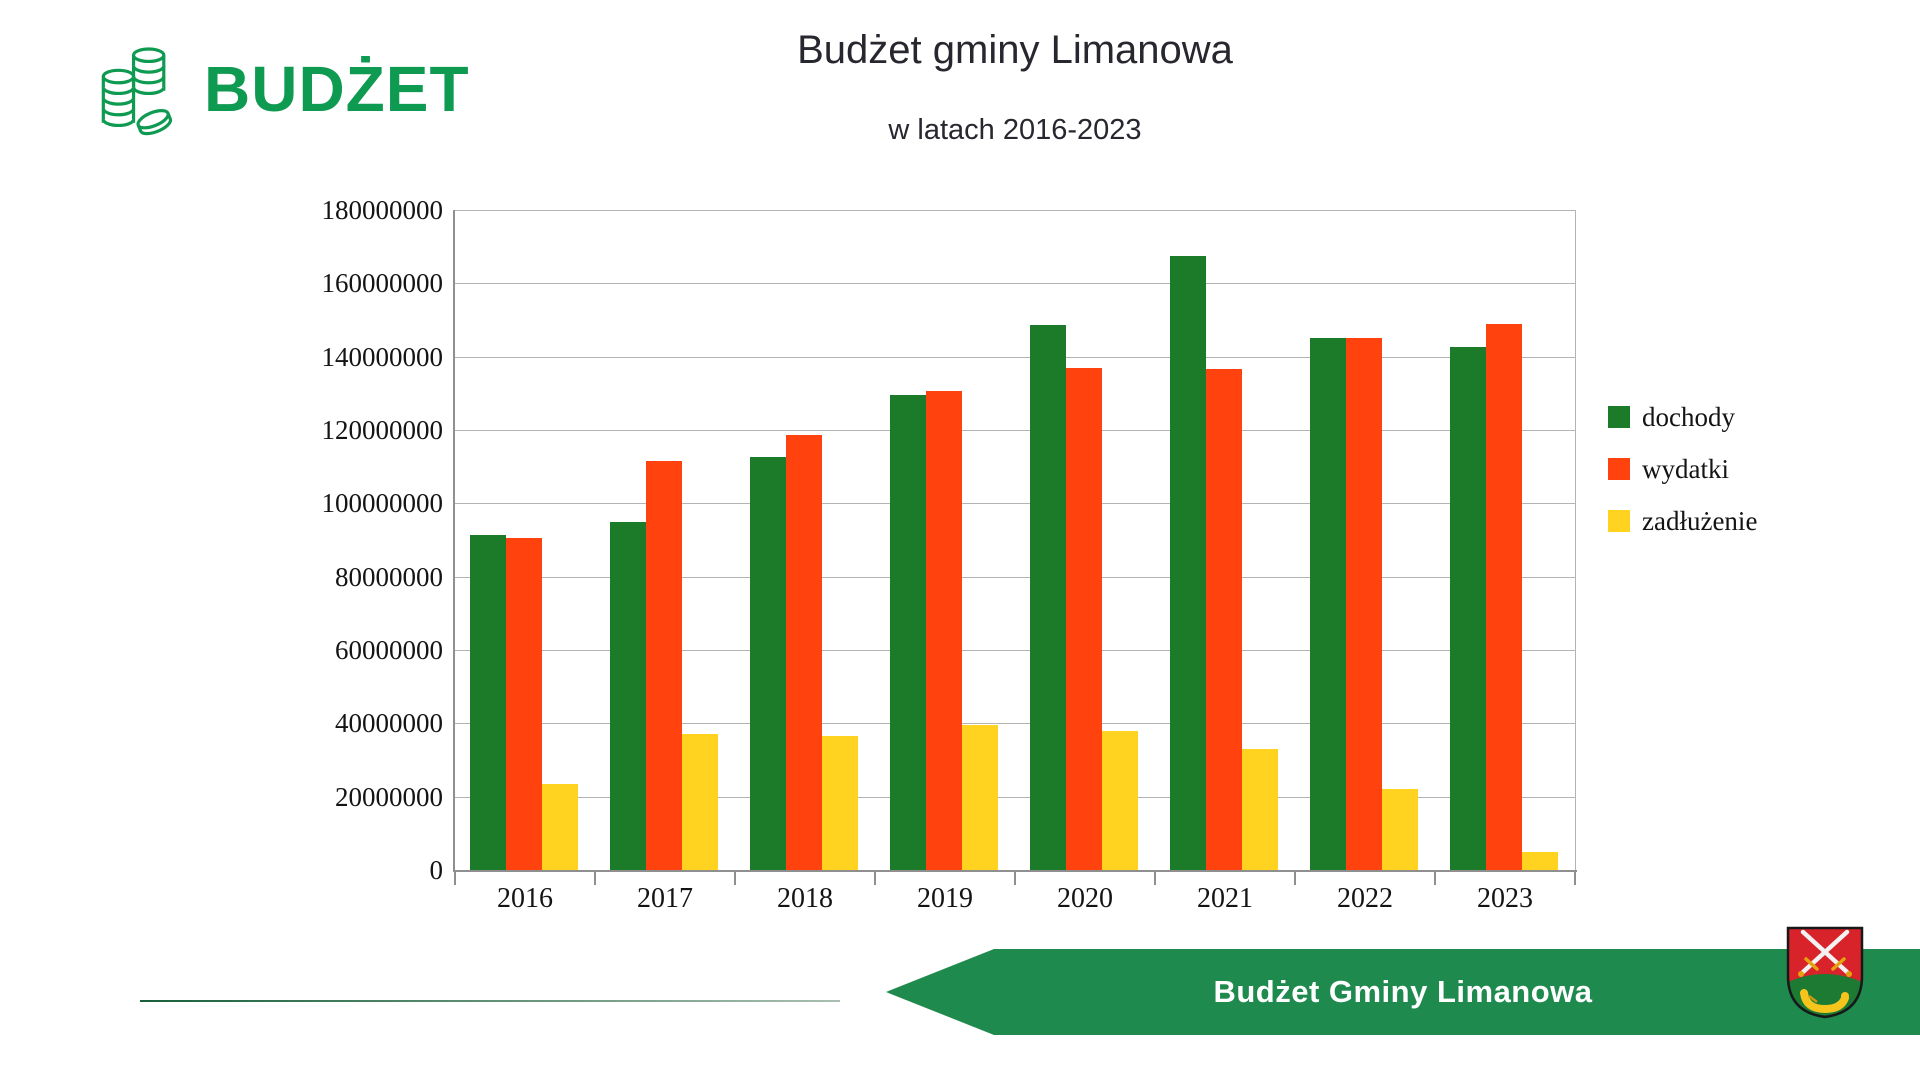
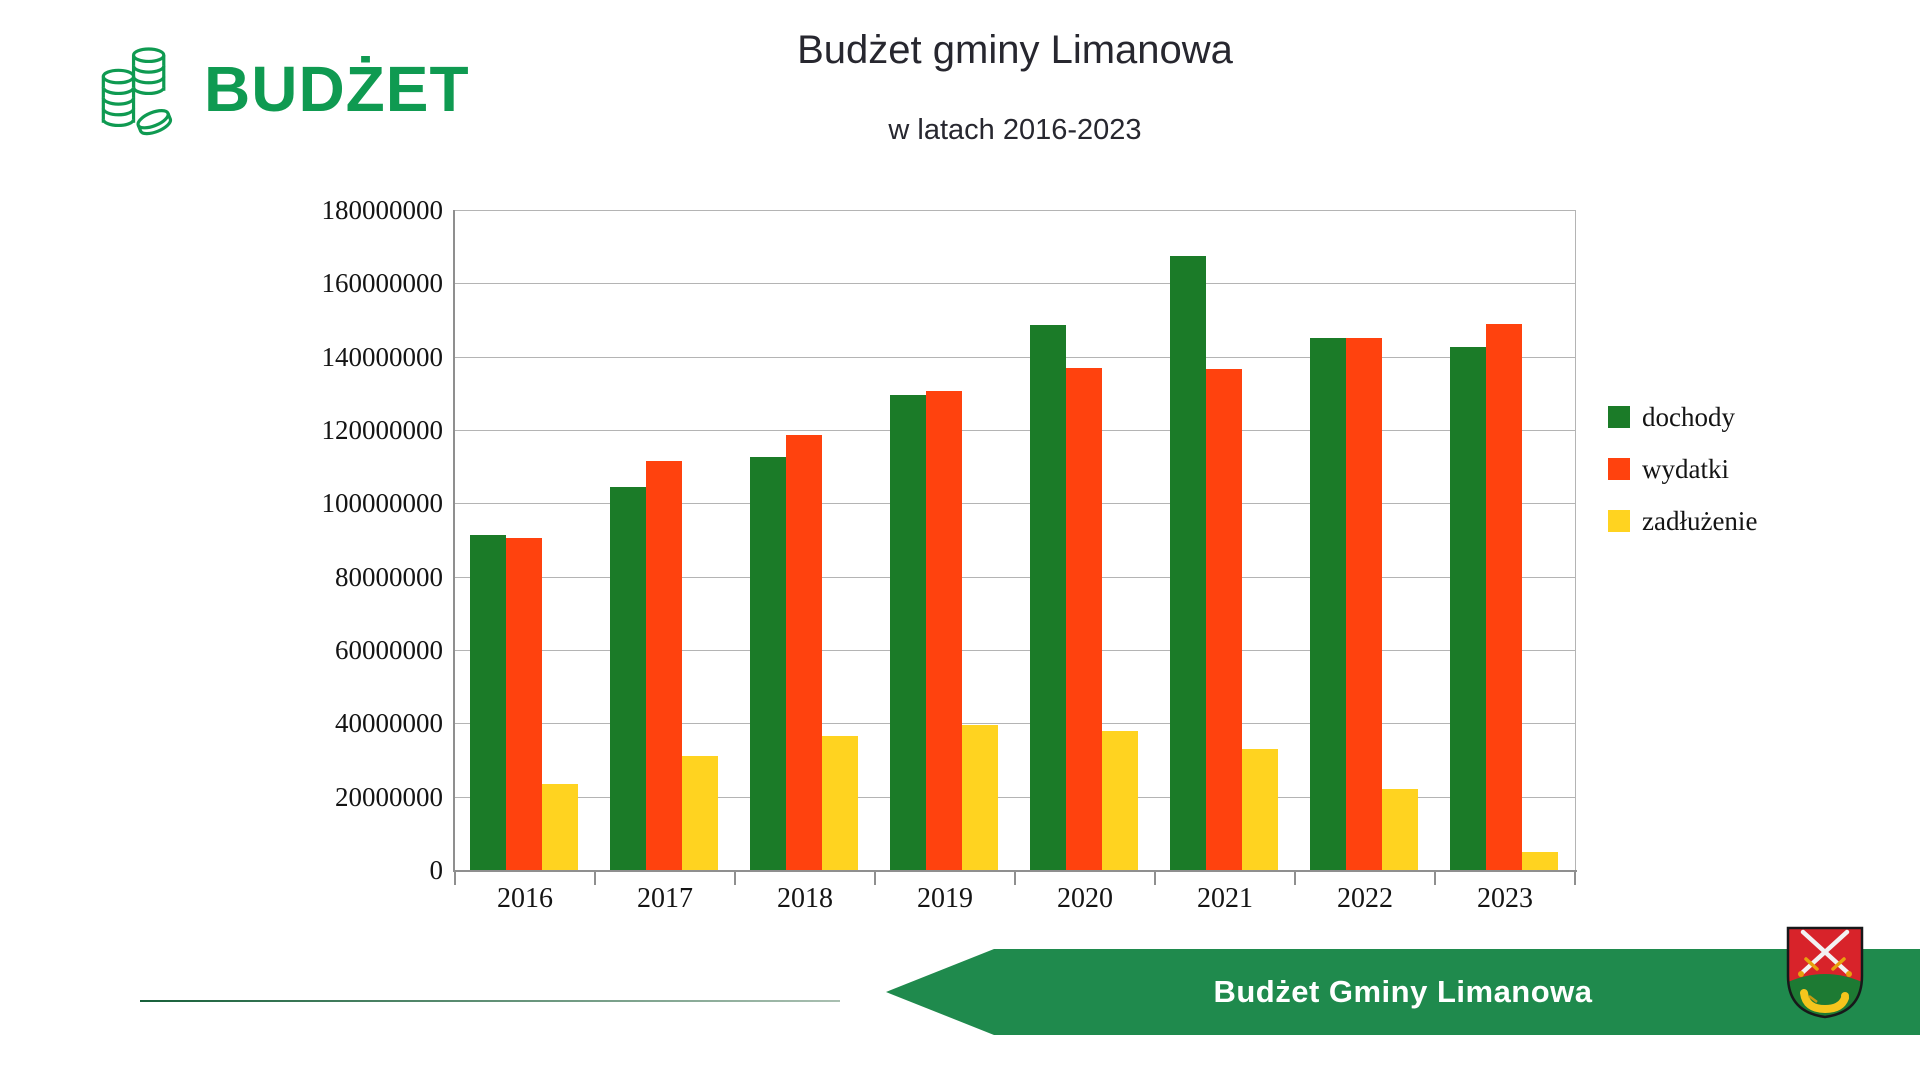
dochody/2017: 95000000 -> 104000000
zadłużenie/2017: 37000000 -> 31000000
